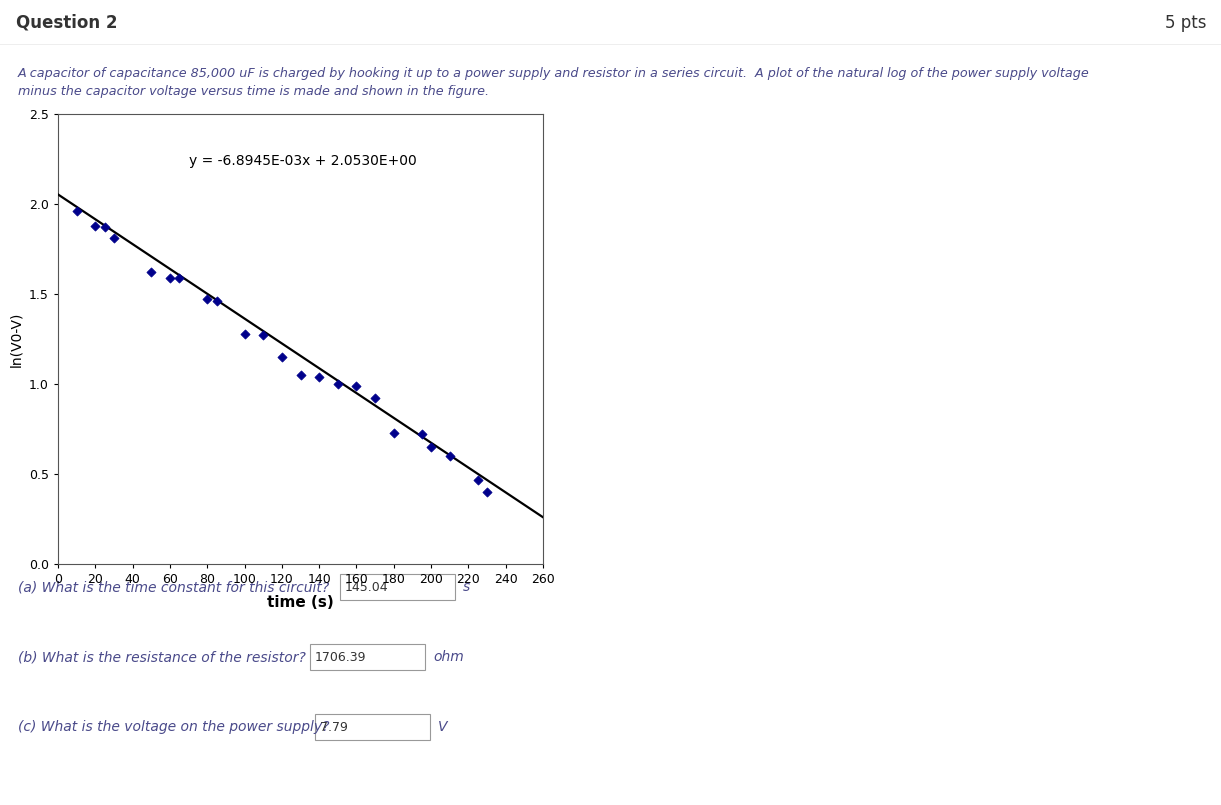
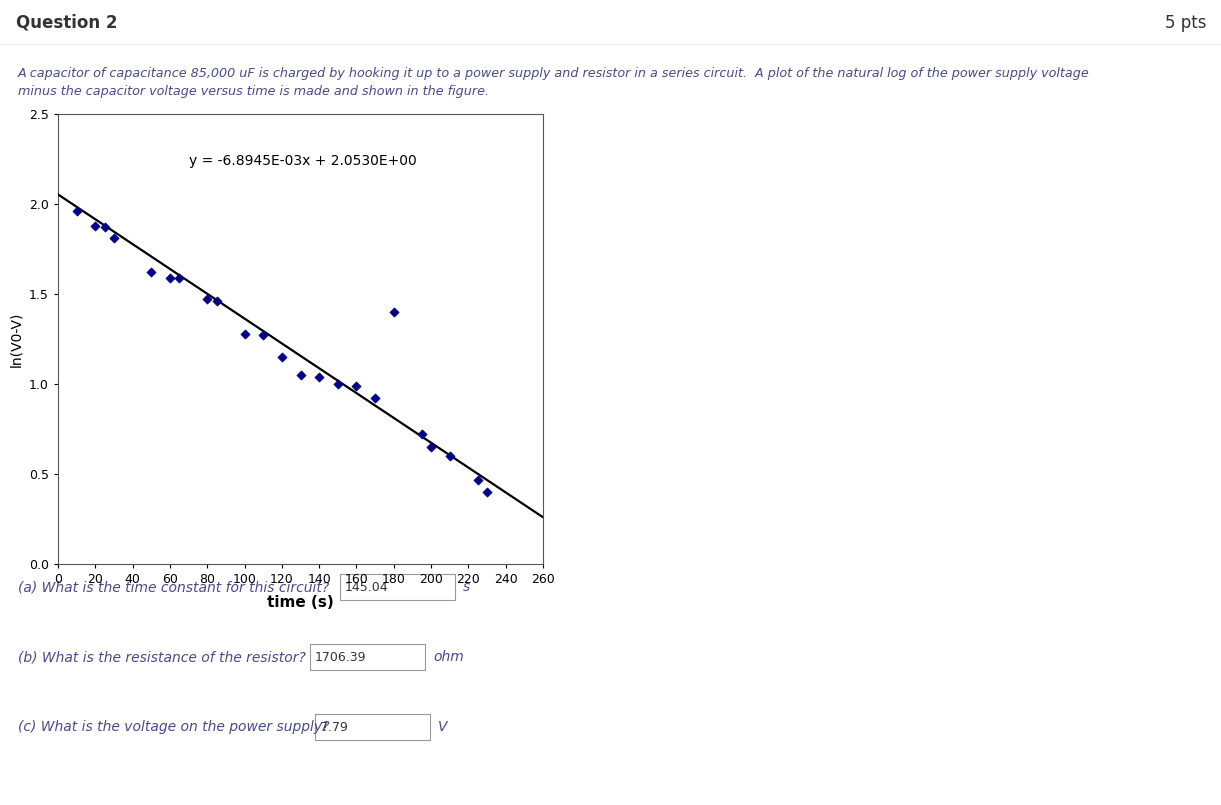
180: 0.73 -> 1.40
